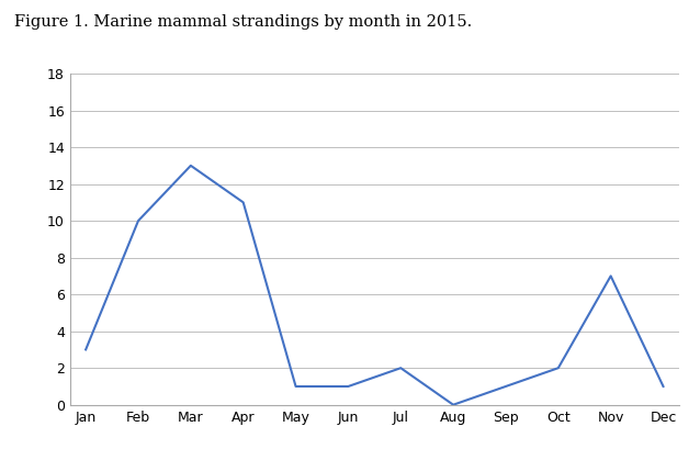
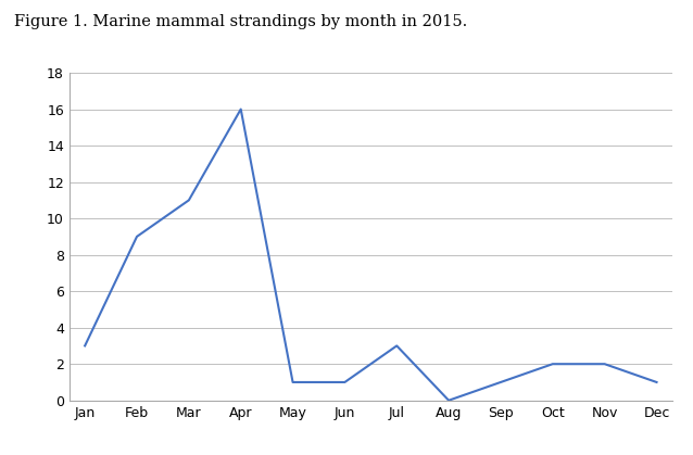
Feb: 10 -> 9
Mar: 13 -> 11
Apr: 11 -> 16
Jul: 2 -> 3
Nov: 7 -> 2
